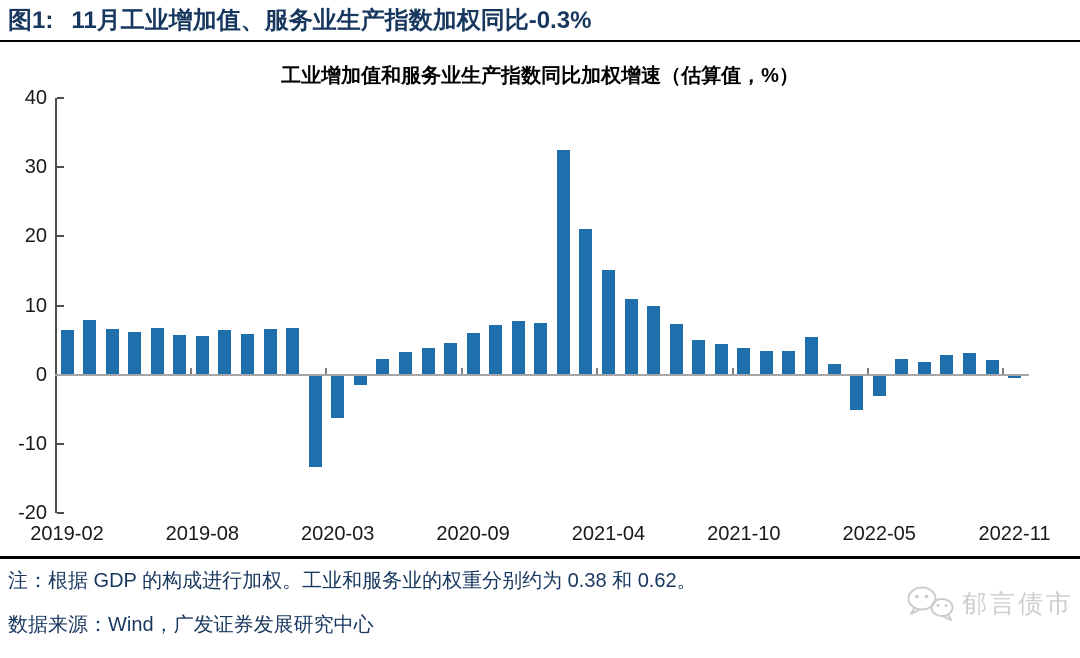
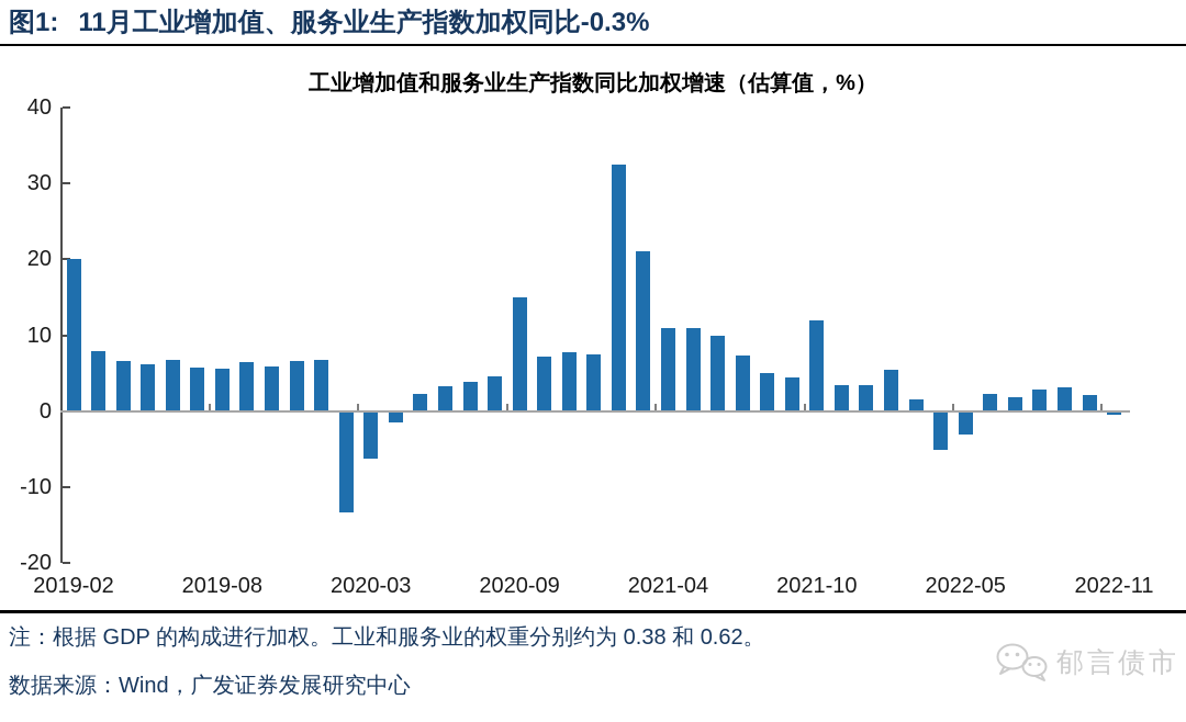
2019-02: 6 -> 20
2020-09: 6 -> 15
2021-04: 15 -> 11
2021-10: 4 -> 12
